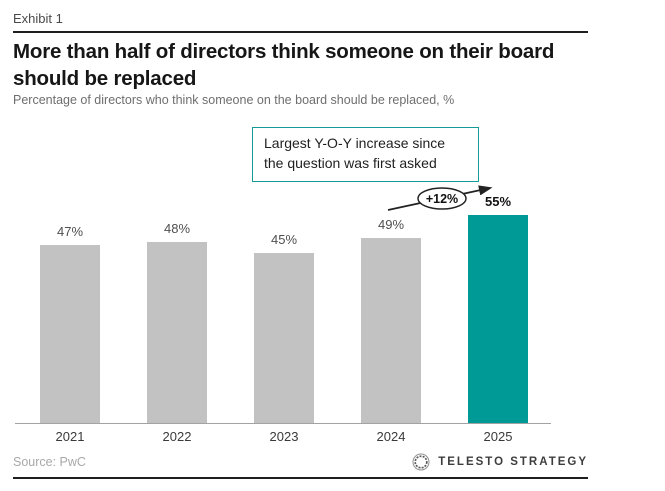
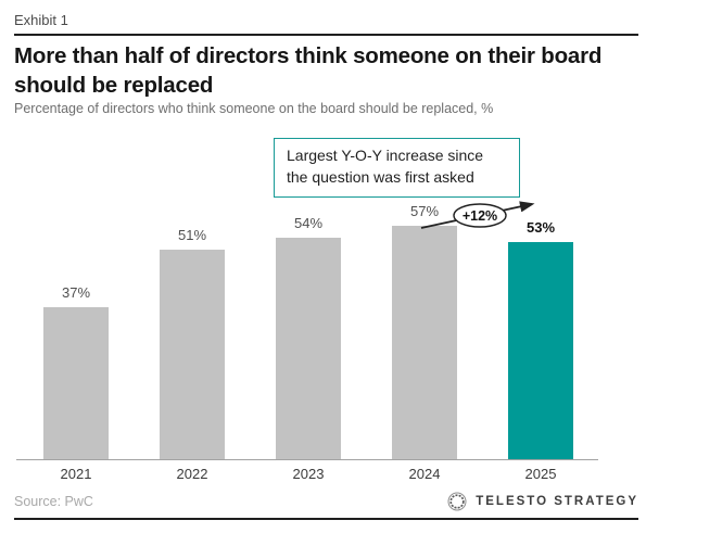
2021: 47% -> 37%
2022: 48% -> 51%
2023: 45% -> 54%
2024: 49% -> 57%
2025: 55% -> 53%
